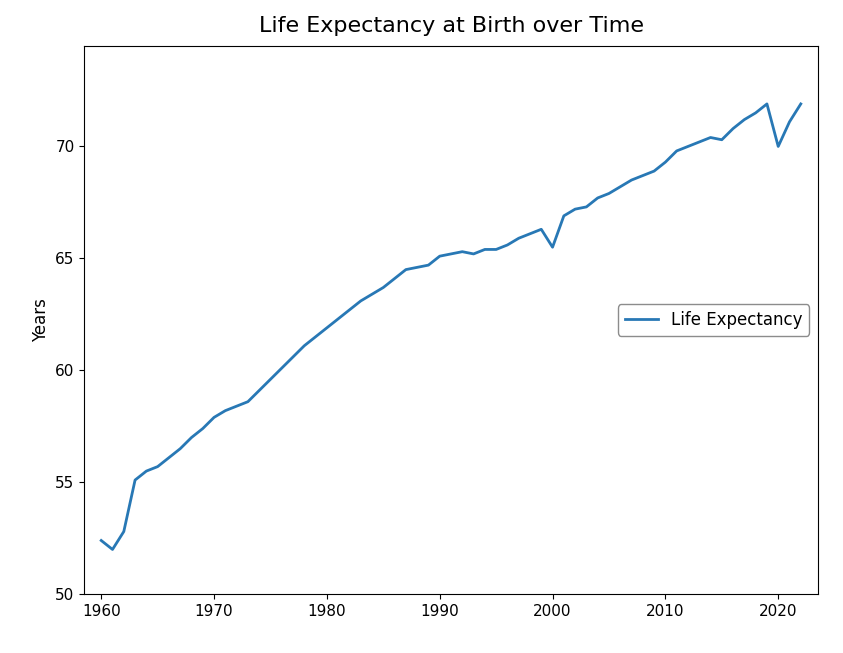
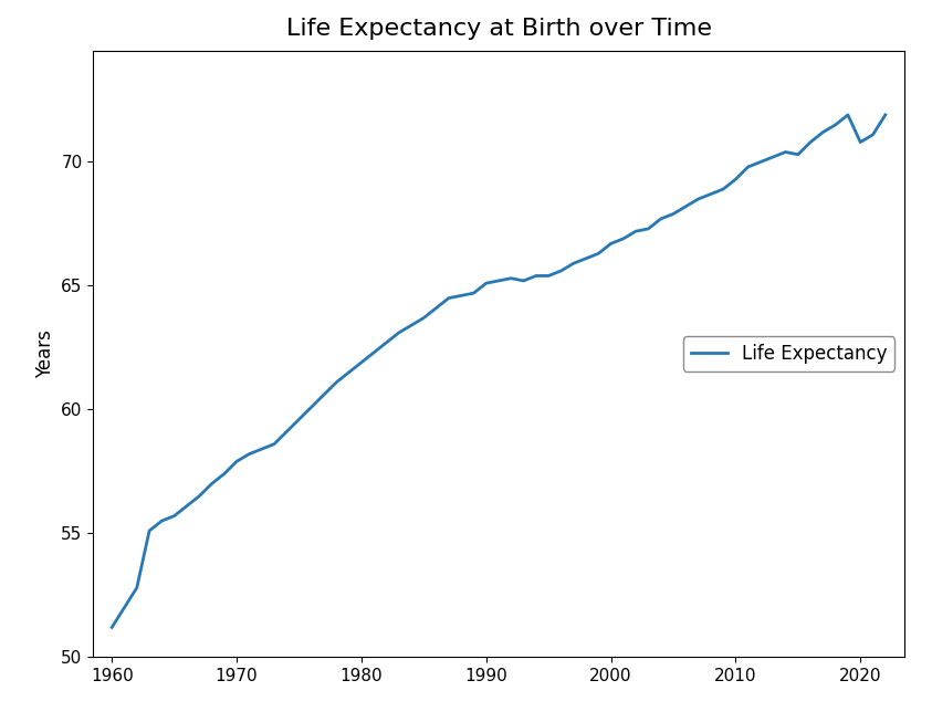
1960: 52.4 -> 51.2
2000: 65.5 -> 66.7
2020: 70.0 -> 70.8
